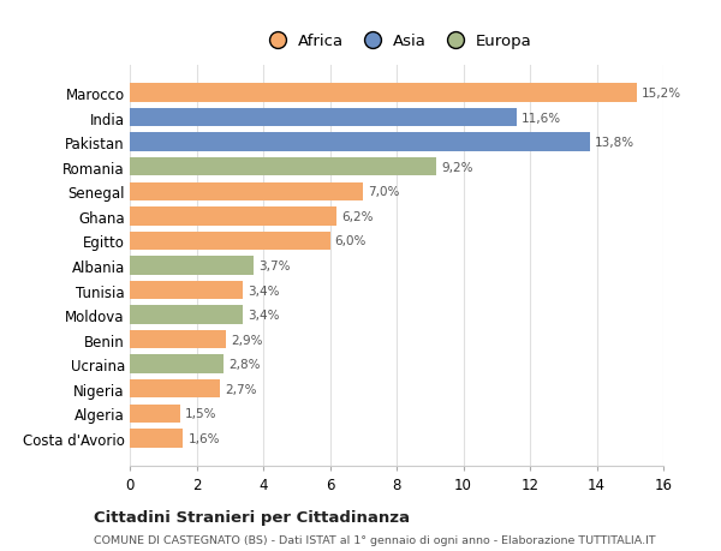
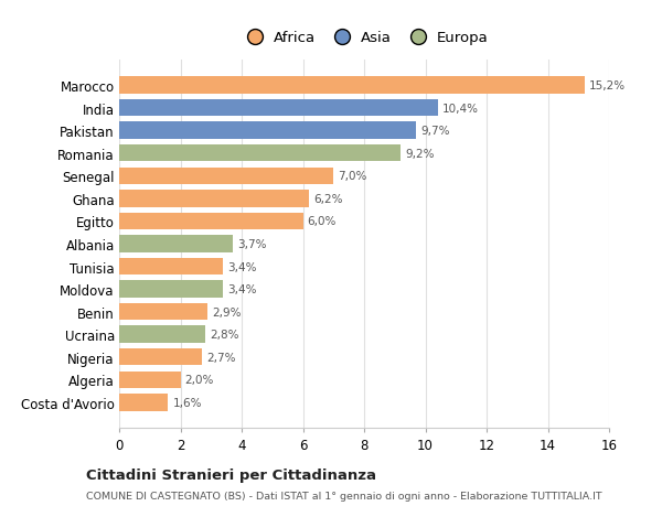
India: 11,6% -> 10,4%
Pakistan: 13,8% -> 9,7%
Algeria: 1,5% -> 2,0%
